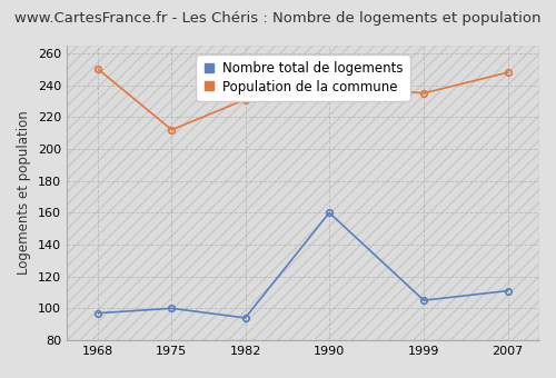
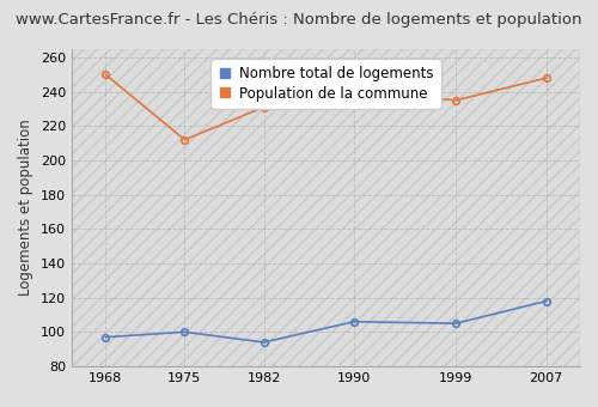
Nombre total de logements/1990: 160 -> 106
Nombre total de logements/2007: 111 -> 118
